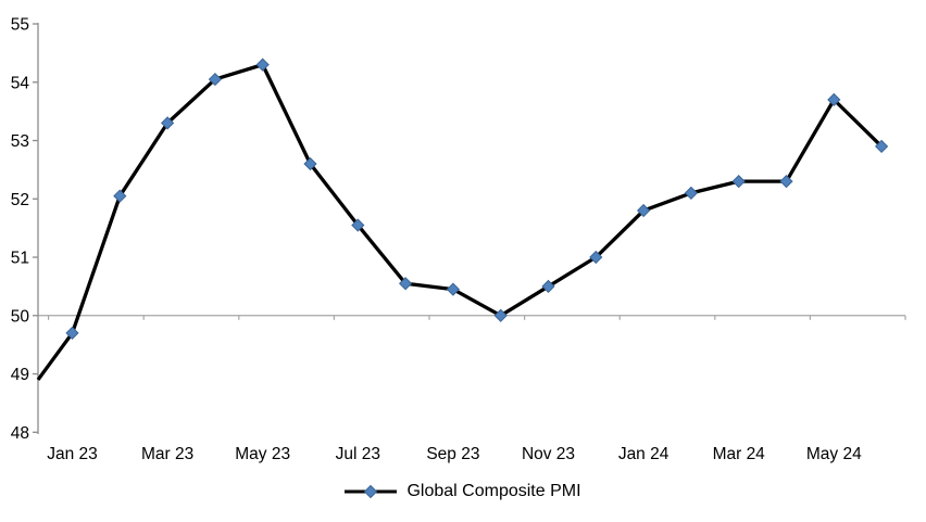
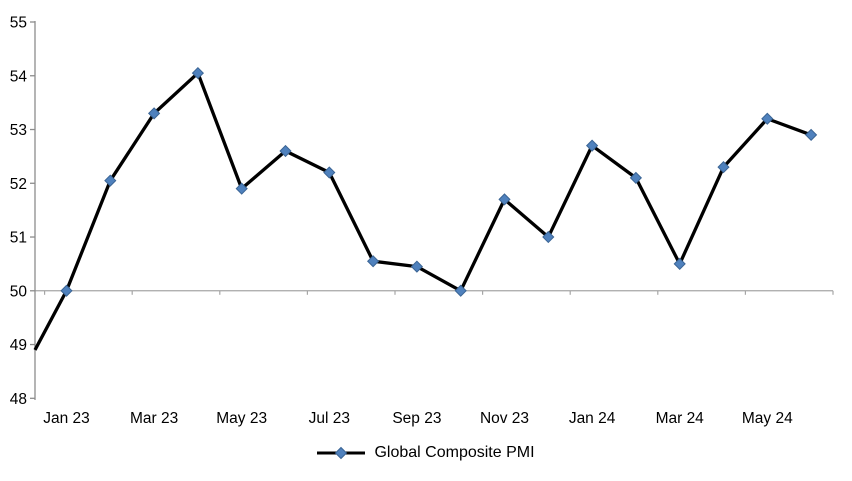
Jan 23: 49.7 -> 50.0
May 23: 54.3 -> 51.9
Jul 23: 51.5 -> 52.2
Nov 23: 50.5 -> 51.7
Jan 24: 51.8 -> 52.7
Mar 24: 52.3 -> 50.5
May 24: 53.7 -> 53.2
